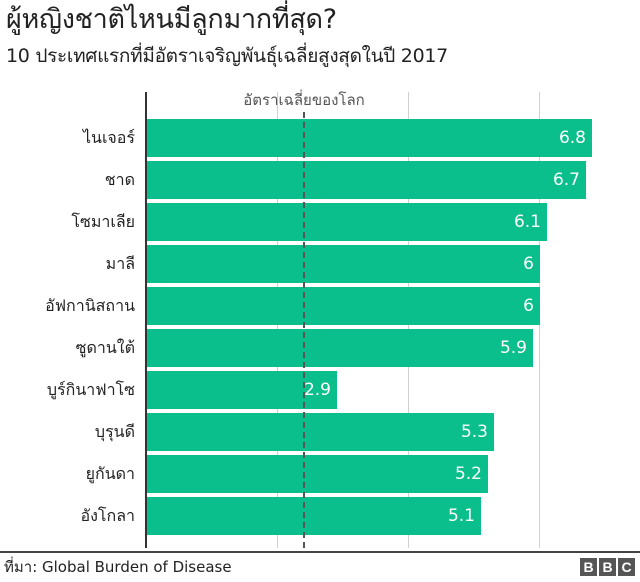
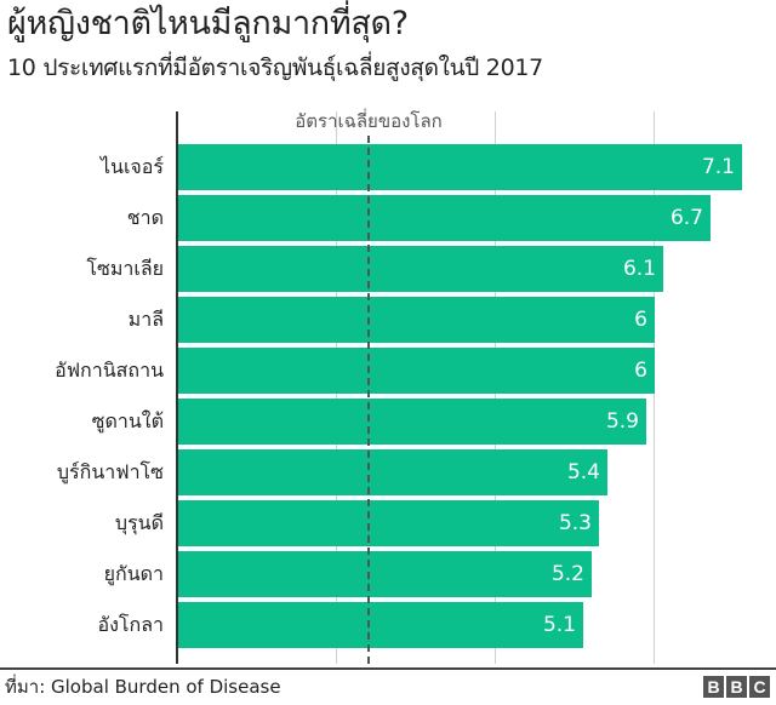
ไนเจอร์: 6.8 -> 7.1
บูร์กินาฟาโซ: 2.9 -> 5.4
